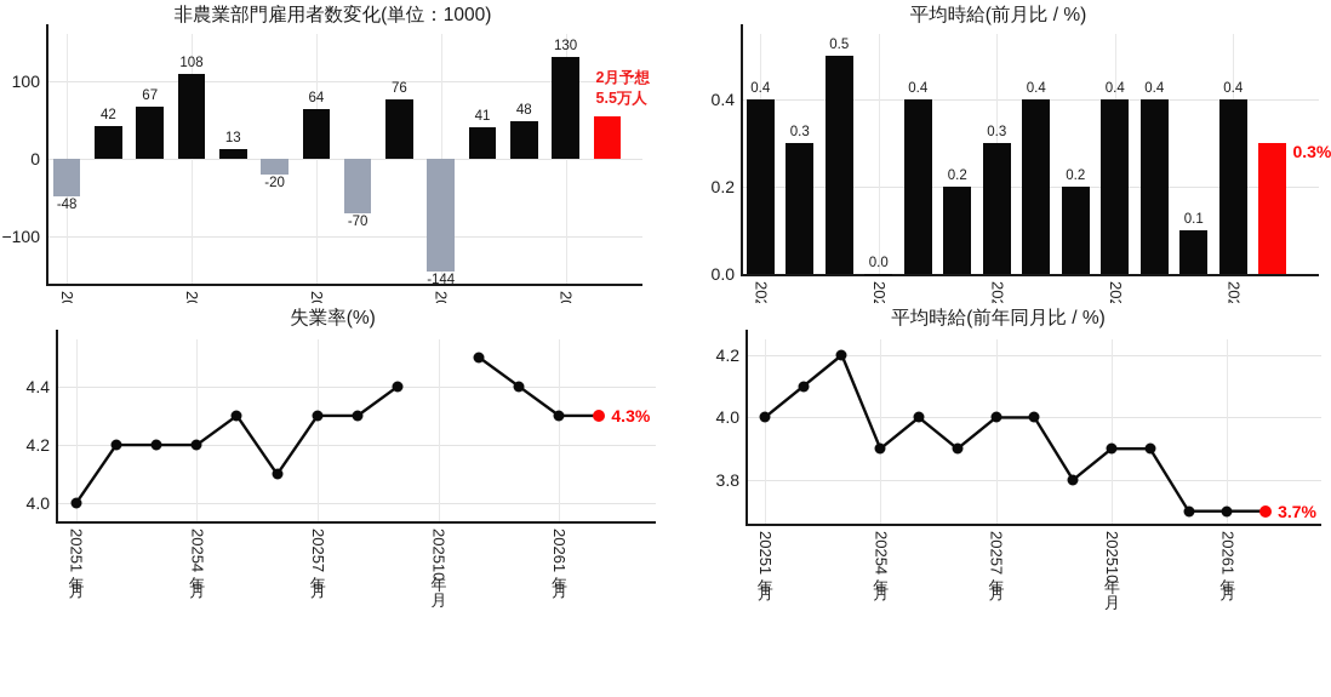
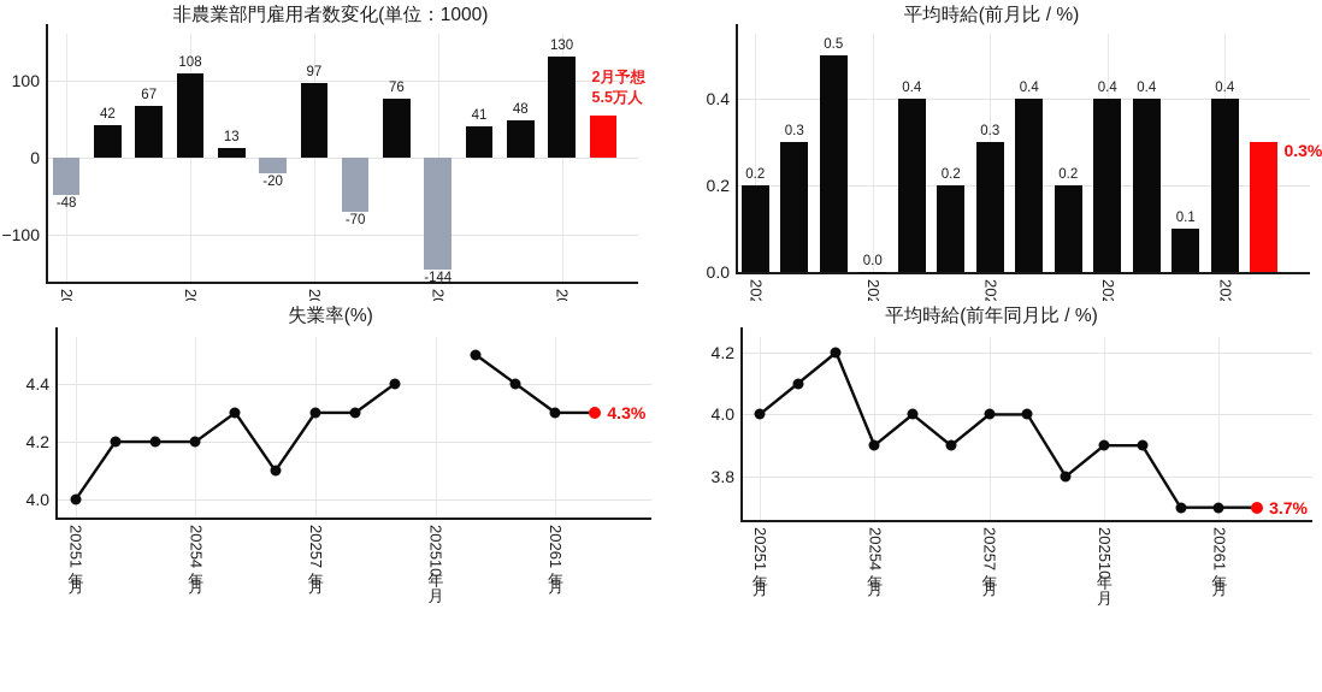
非農業部門雇用者数変化(単位：1000)/2025年7月: 64 -> 97
平均時給(前月比 / %)/2025年1月: 0.4 -> 0.2
